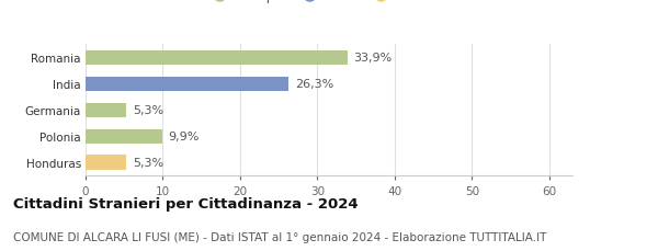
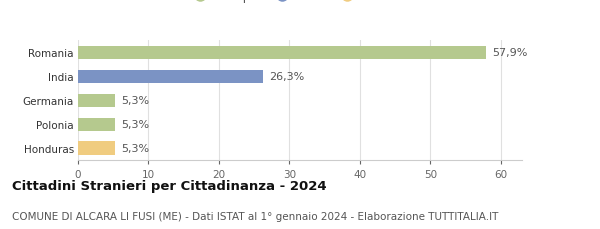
Romania: 33,9% -> 57,9%
Polonia: 9,9% -> 5,3%
